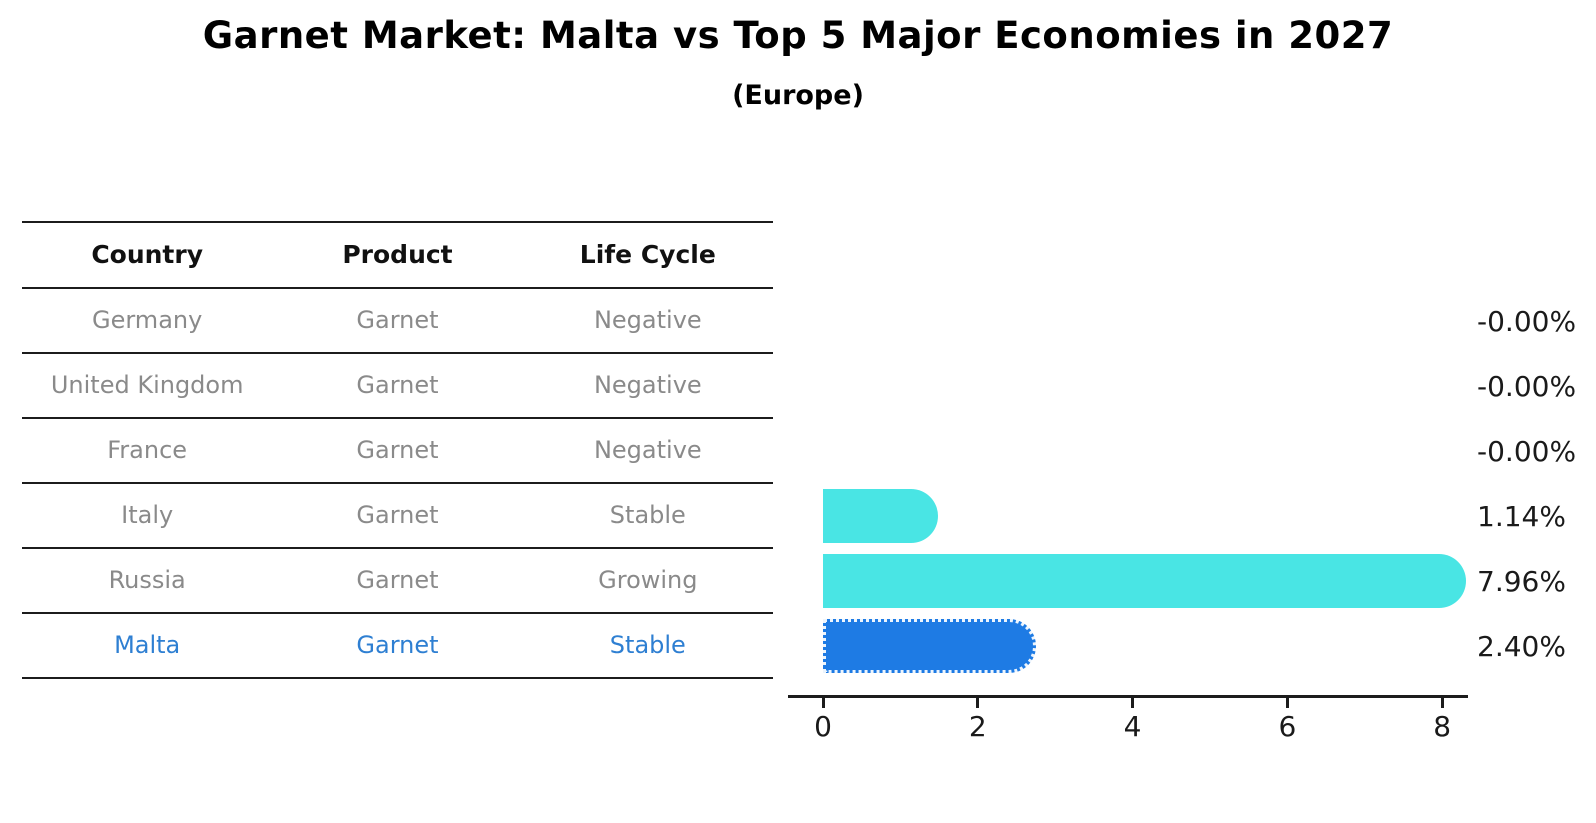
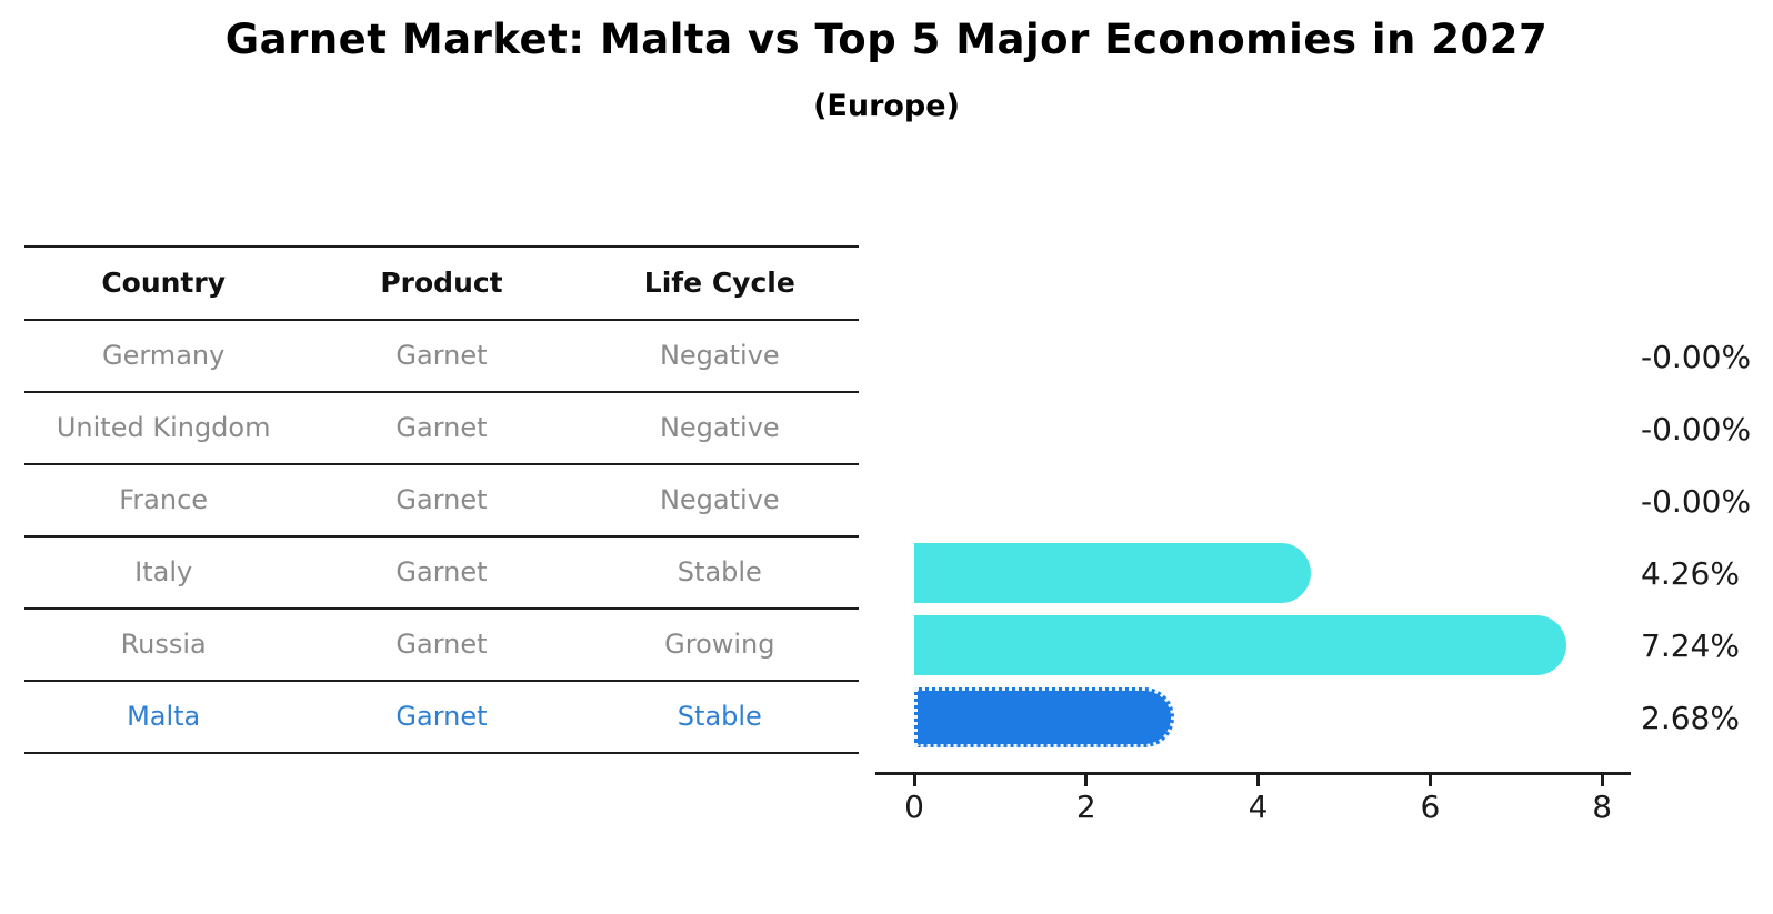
Italy: 1.14% -> 4.26%
Russia: 7.96% -> 7.24%
Malta: 2.40% -> 2.68%
